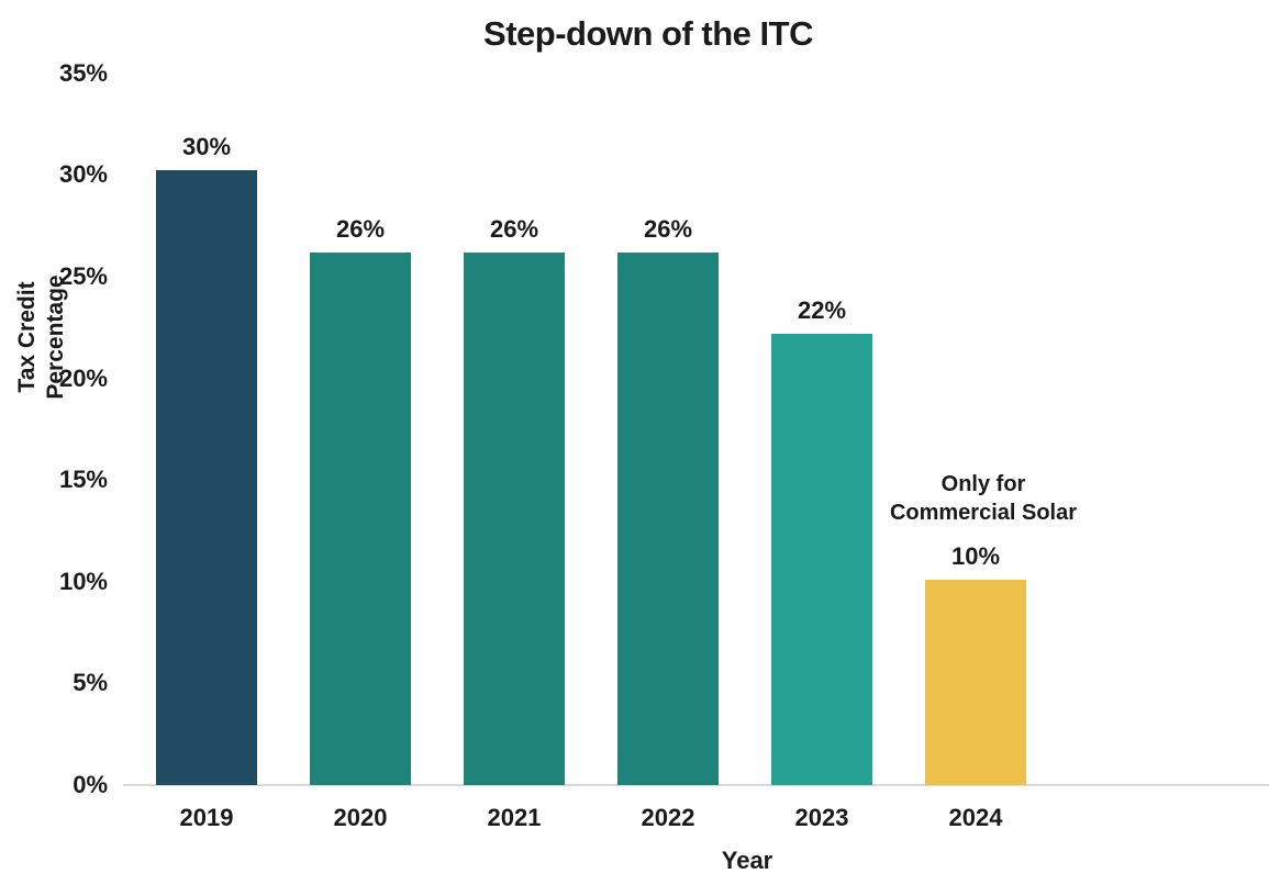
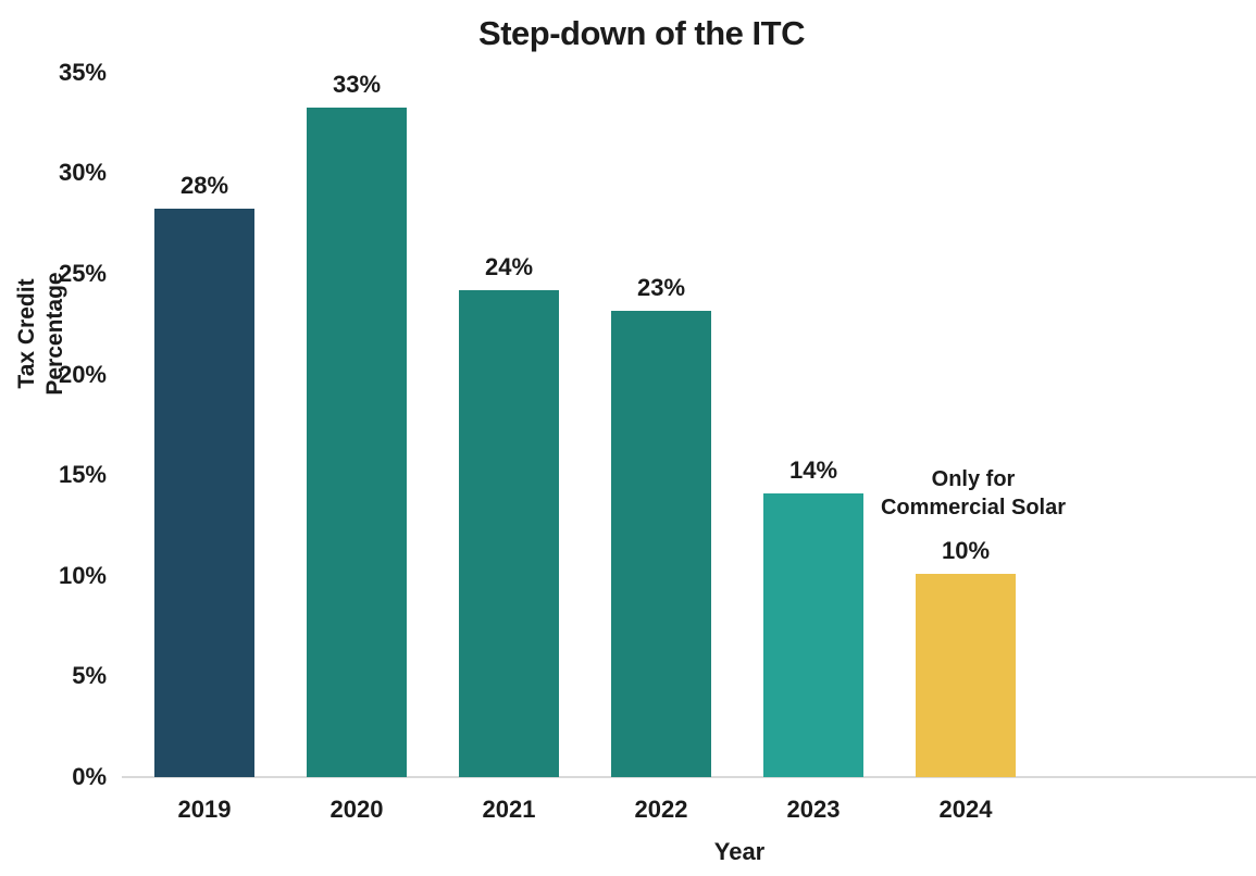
2019: 30% -> 28%
2020: 26% -> 33%
2021: 26% -> 24%
2022: 26% -> 23%
2023: 22% -> 14%
